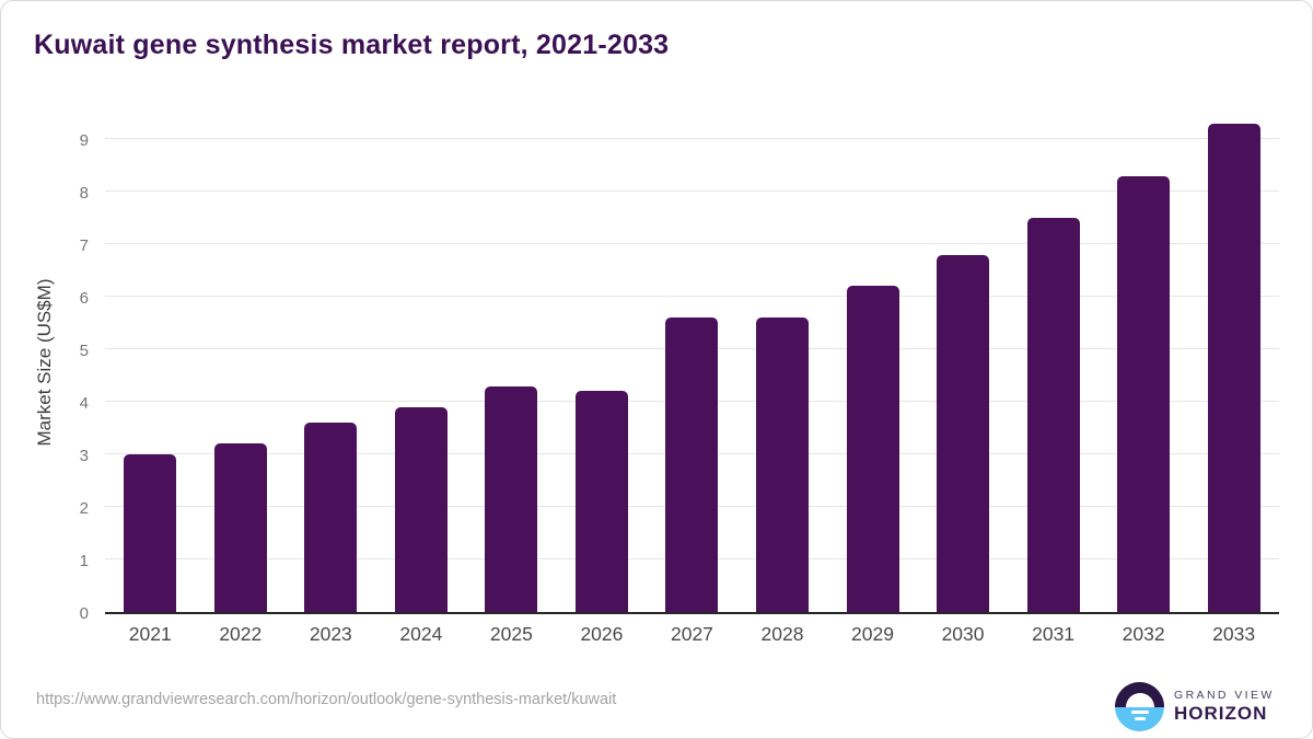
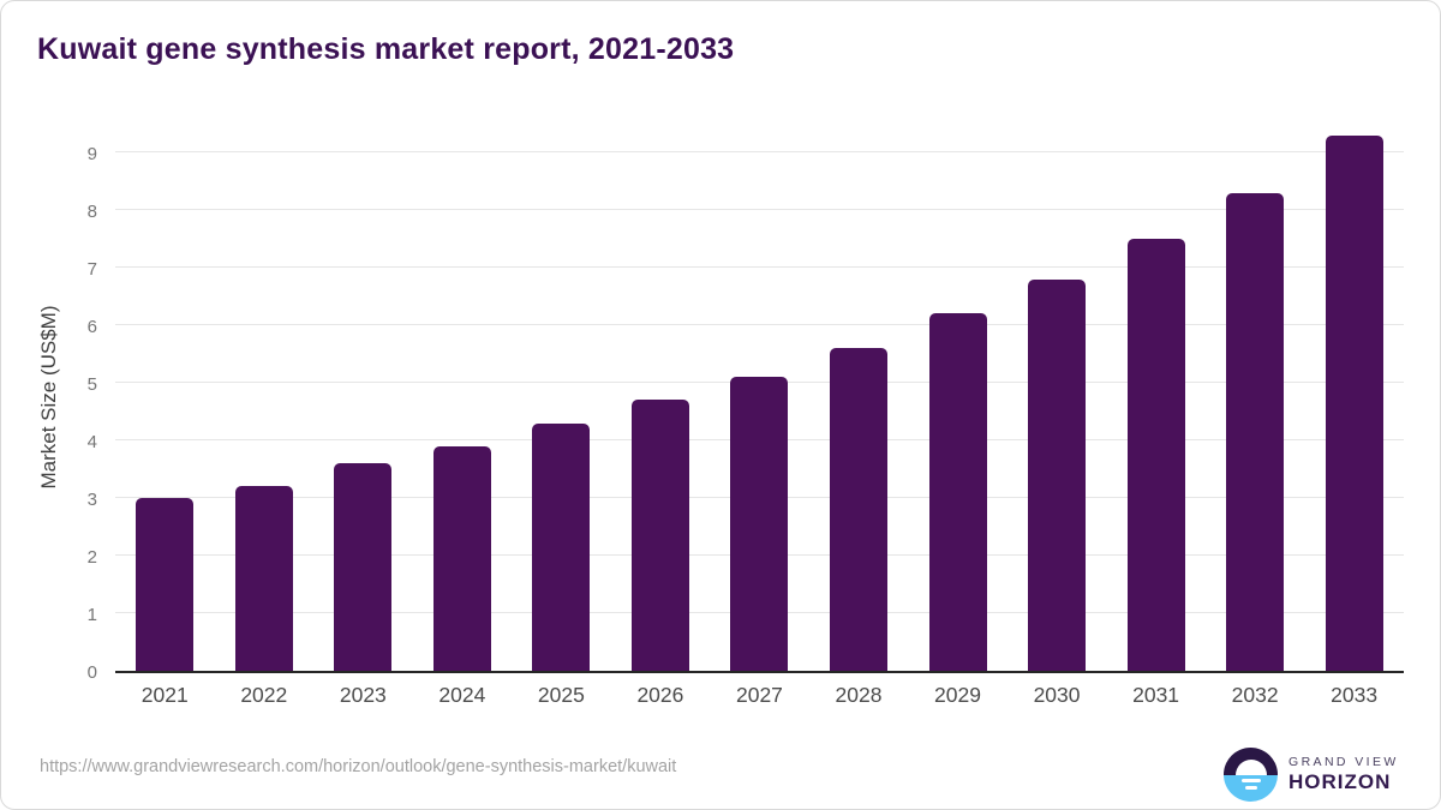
2026: 4.2 -> 4.7
2027: 5.6 -> 5.1
